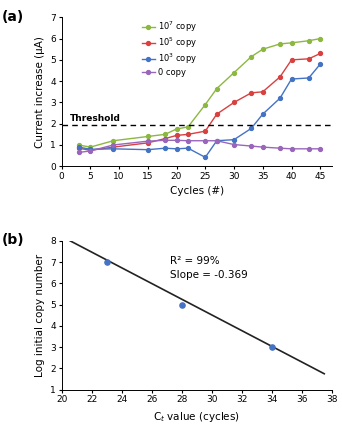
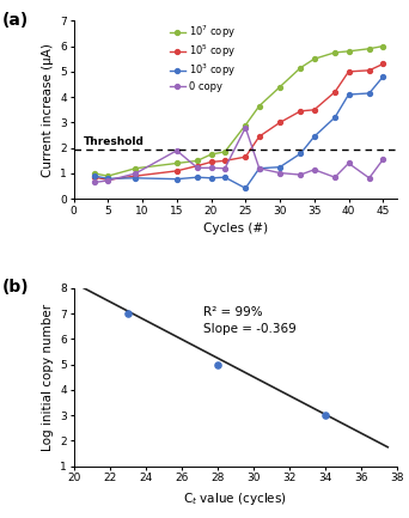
0 copy/15: 1.18 -> 1.90
0 copy/25: 1.20 -> 2.80
0 copy/35: 0.90 -> 1.15
0 copy/40: 0.82 -> 1.40
0 copy/45: 0.82 -> 1.55
